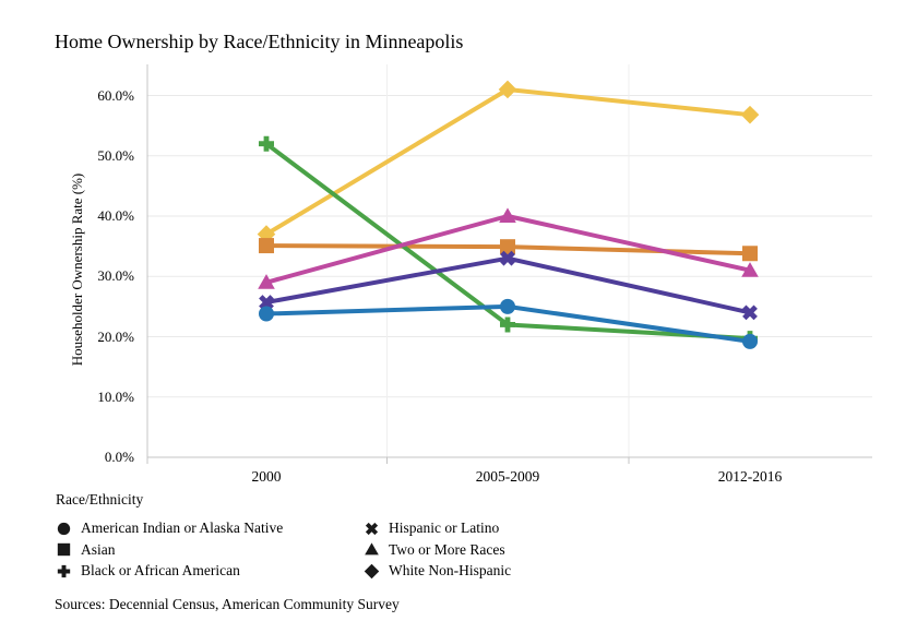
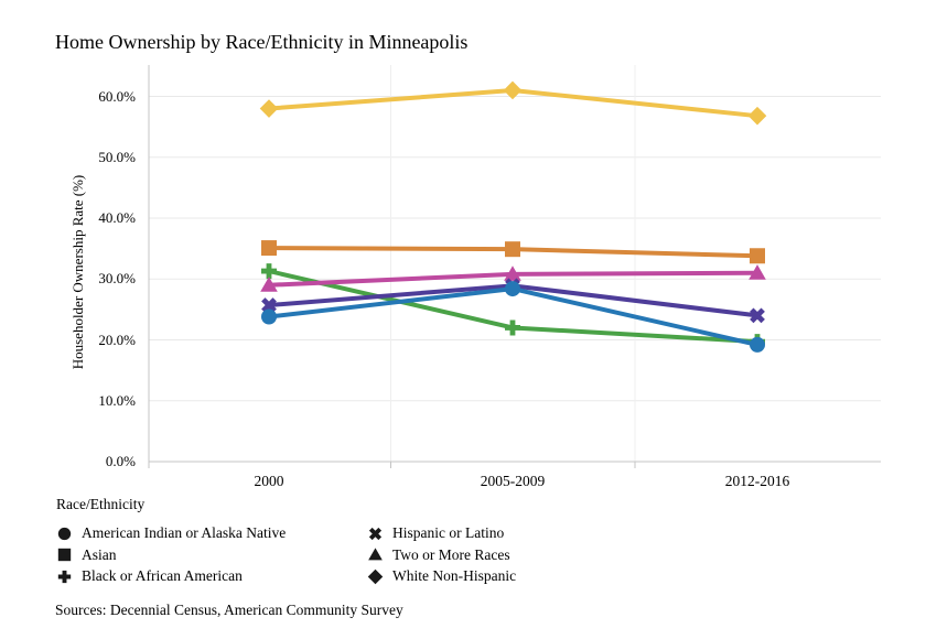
Black or African American/2000: 52% -> 31%
White Non-Hispanic/2000: 37% -> 58%
American Indian or Alaska Native/2005-2009: 25% -> 28%
Hispanic or Latino/2005-2009: 33% -> 29%
Two or More Races/2005-2009: 40% -> 31%
